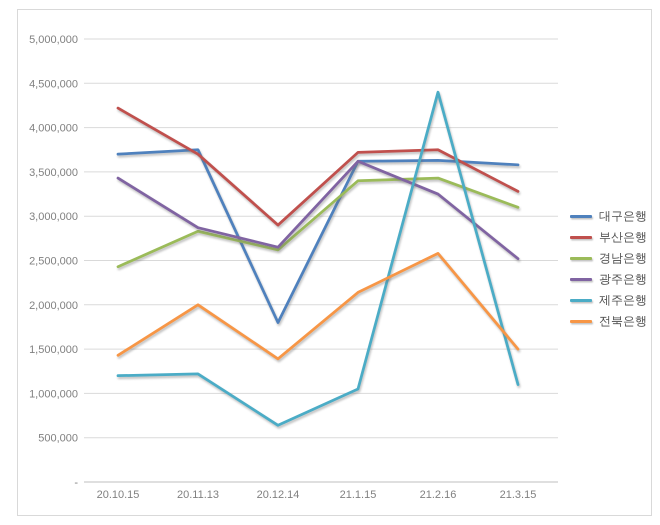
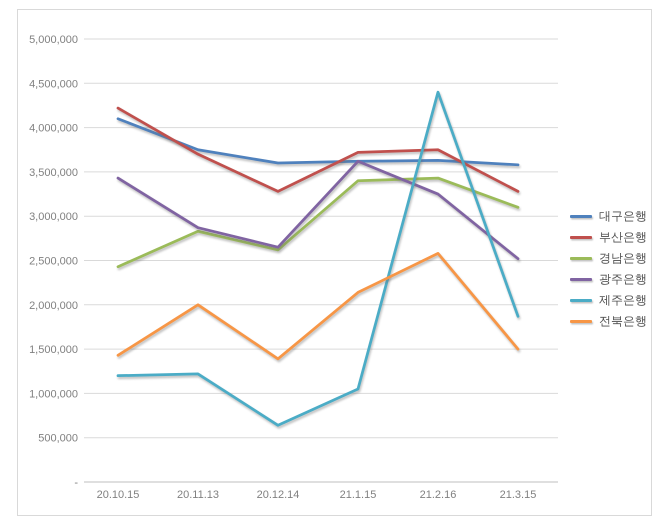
대구은행/20.10.15: 3700000 -> 4100000
대구은행/20.12.14: 1800000 -> 3600000
부산은행/20.12.14: 2900000 -> 3300000
제주은행/21.3.15: 1100000 -> 1900000
